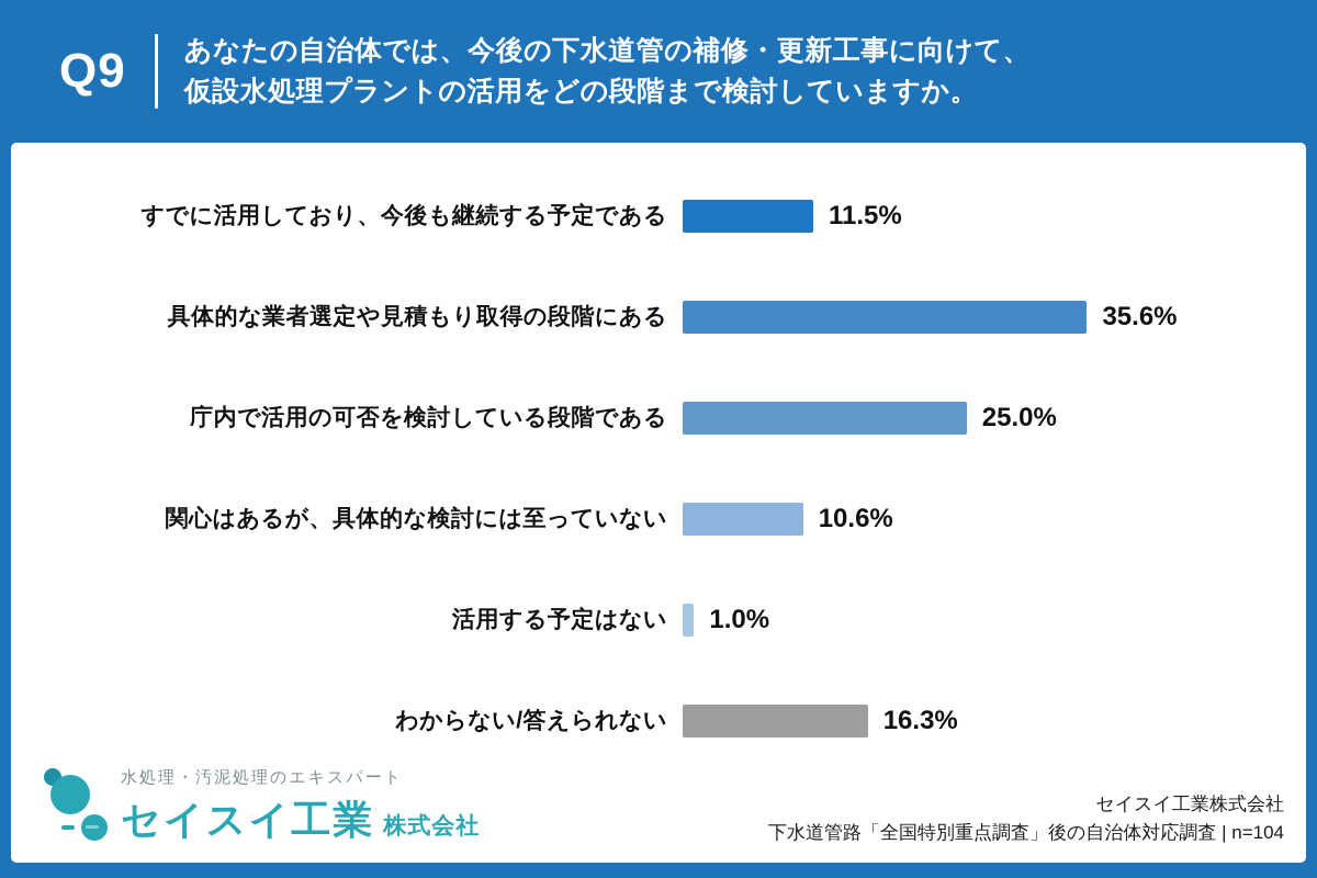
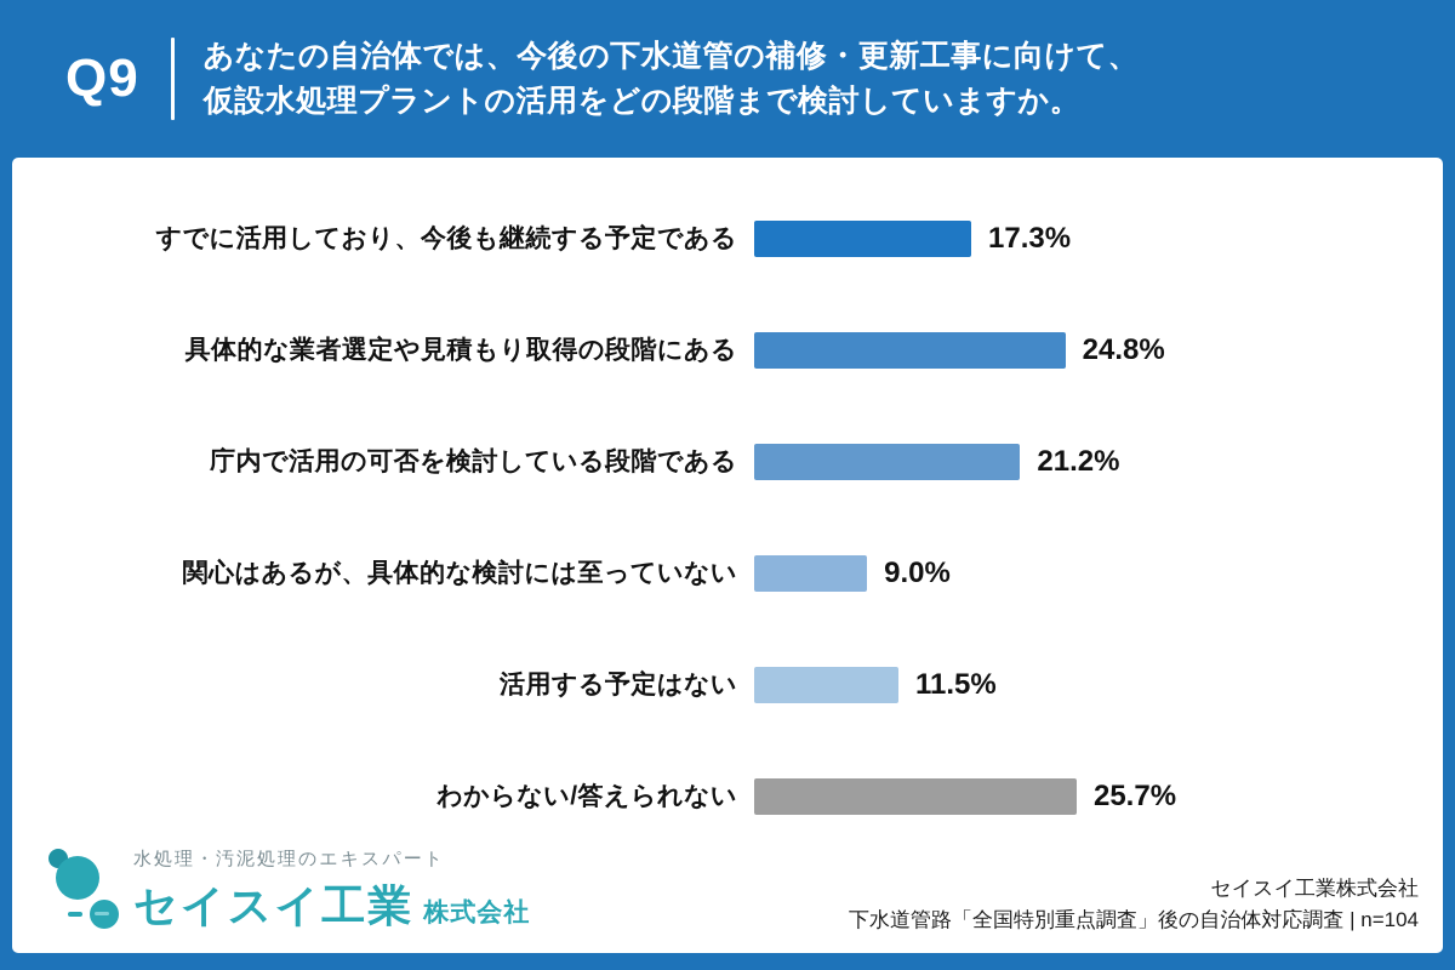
すでに活用しており、今後も継続する予定である: 11.5% -> 17.3%
具体的な業者選定や見積もり取得の段階にある: 35.6% -> 24.8%
庁内で活用の可否を検討している段階である: 25.0% -> 21.2%
関心はあるが、具体的な検討には至っていない: 10.6% -> 9.0%
活用する予定はない: 1.0% -> 11.5%
わからない/答えられない: 16.3% -> 25.7%
